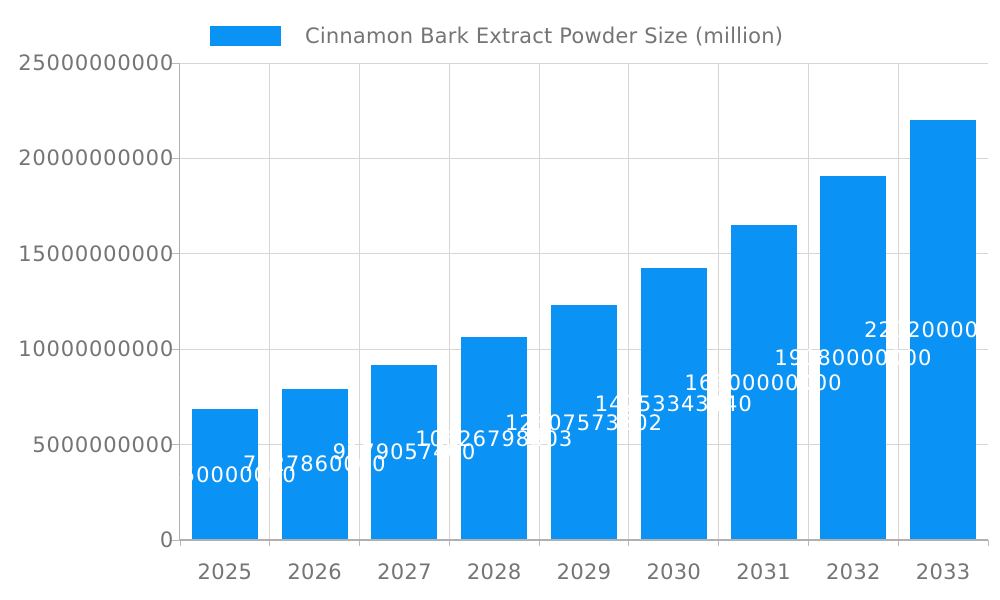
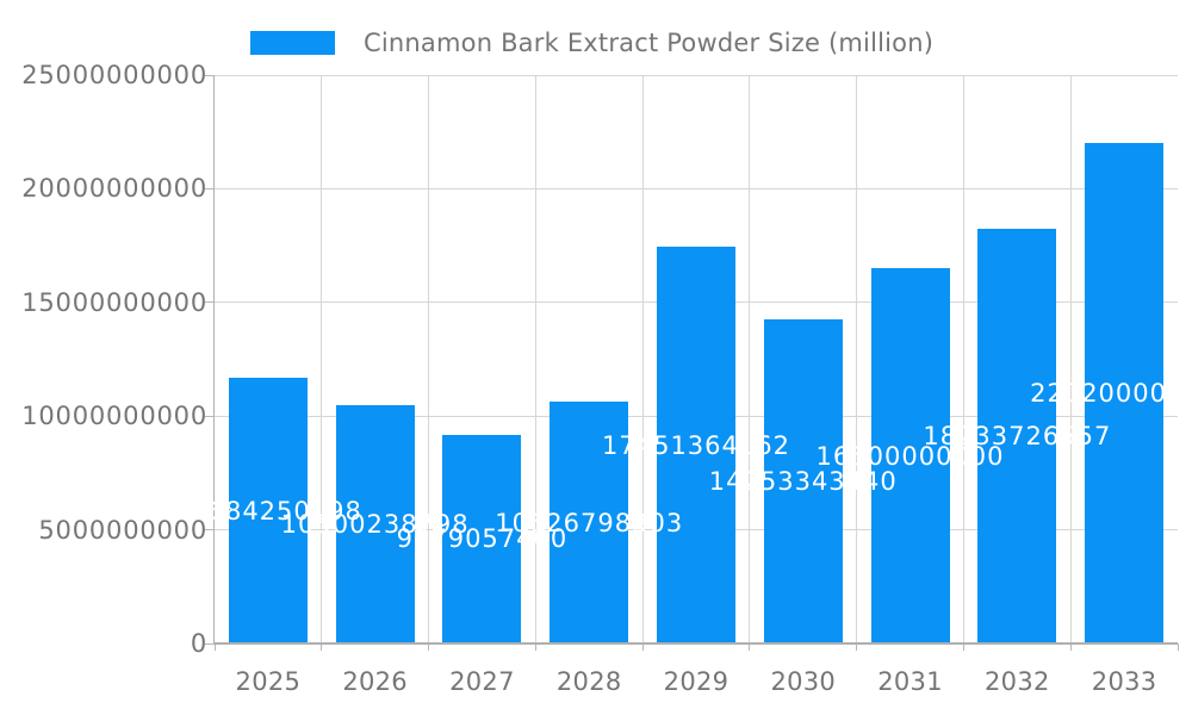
2025: 6850000000 -> 11684250198
2026: 7927860000 -> 10500238798
2029: 12307573802 -> 17451364162
2032: 19080000000 -> 18233726557
